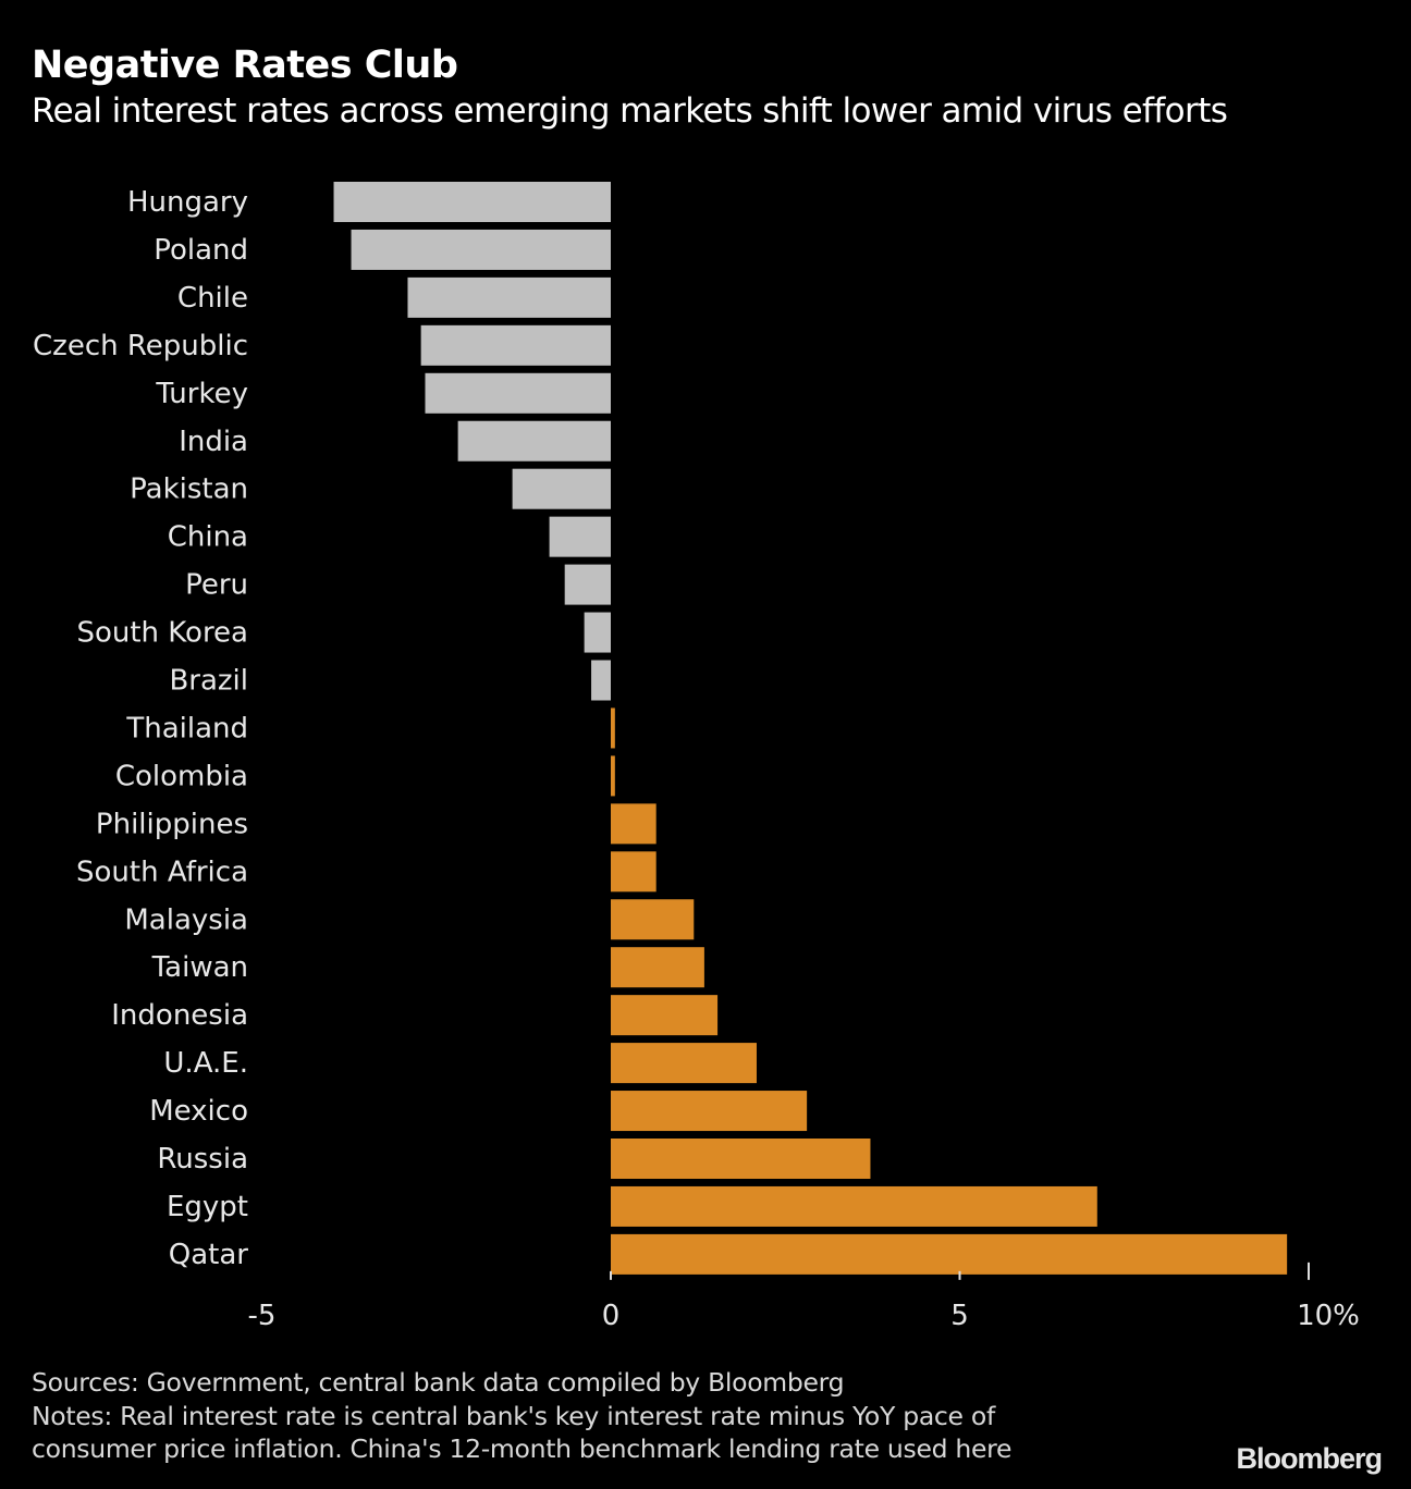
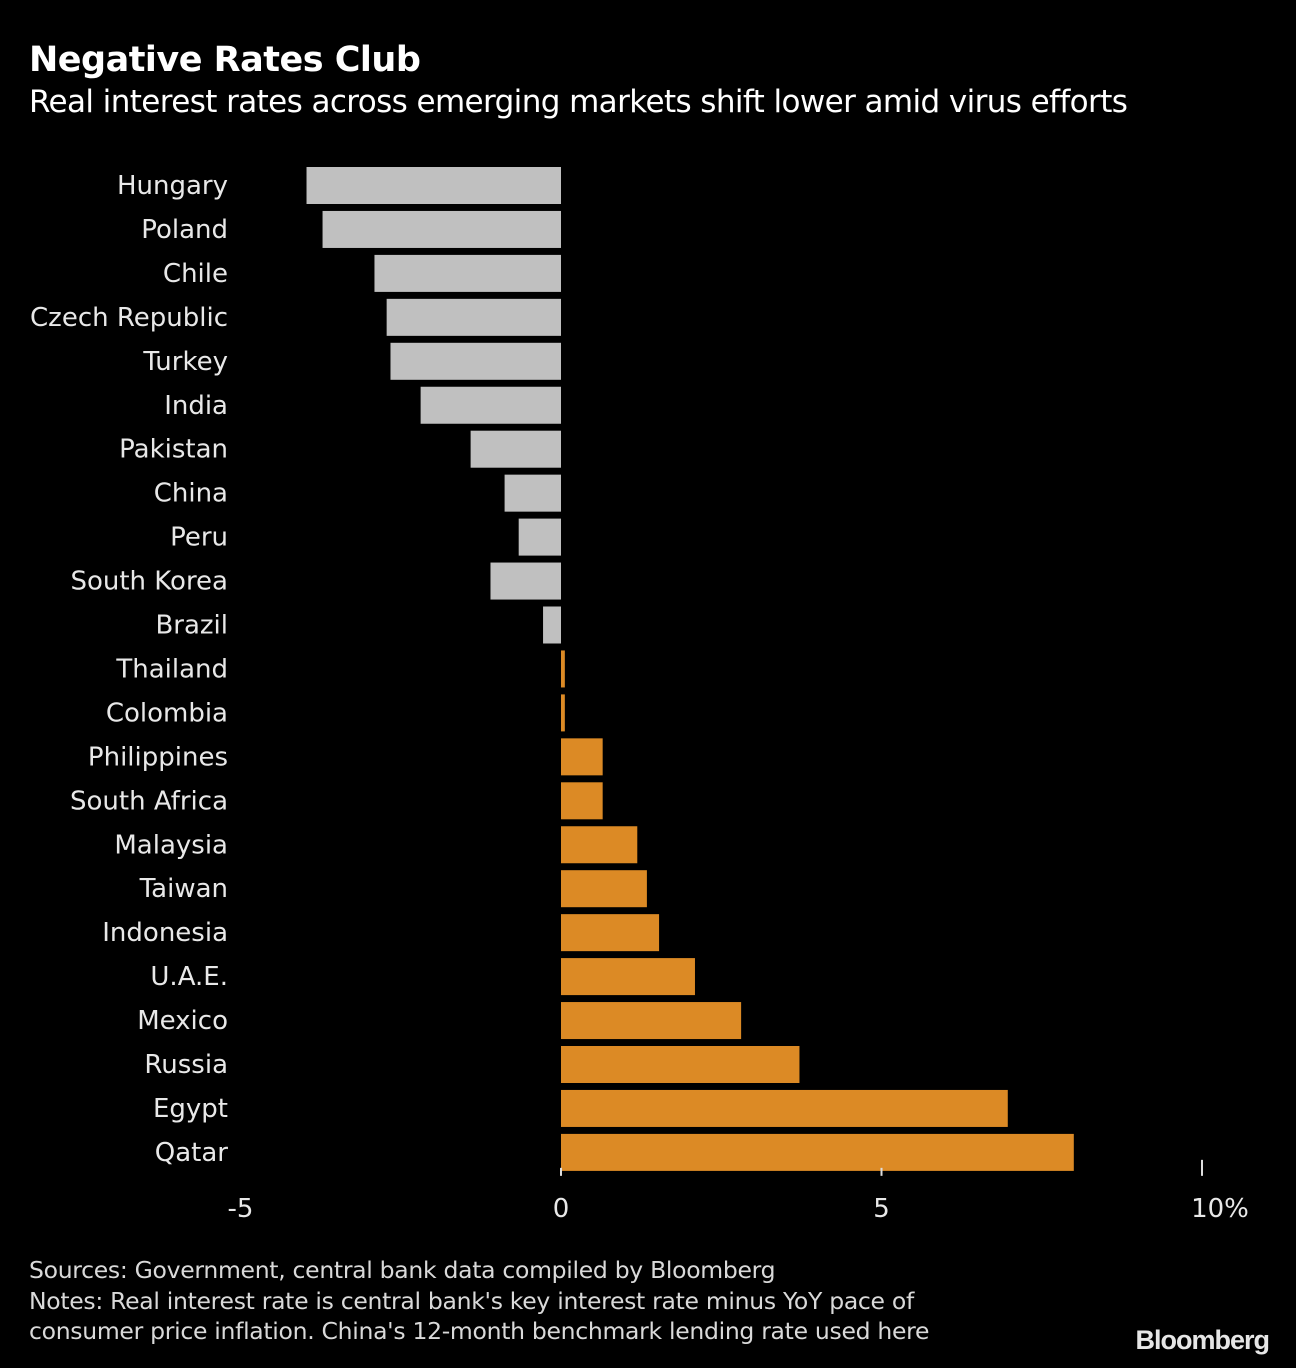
South Korea: -0.4% -> -1.1%
Qatar: 9.7% -> 8.0%
